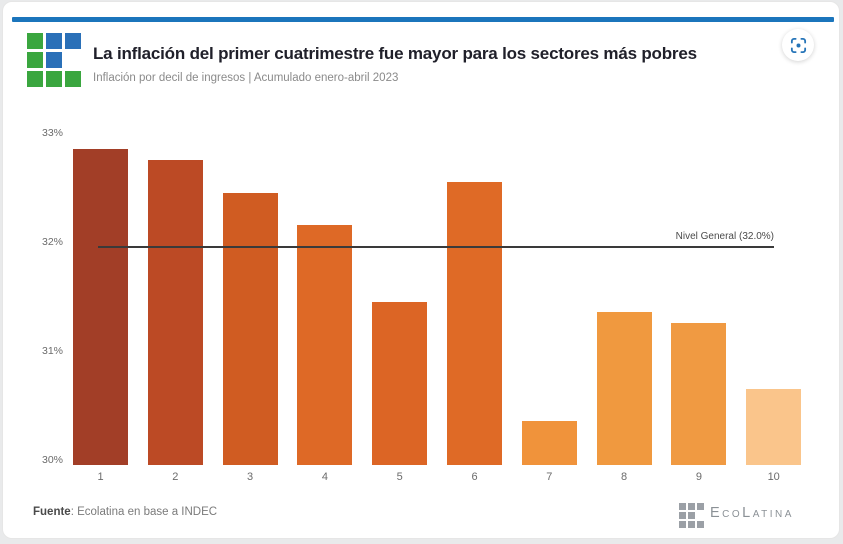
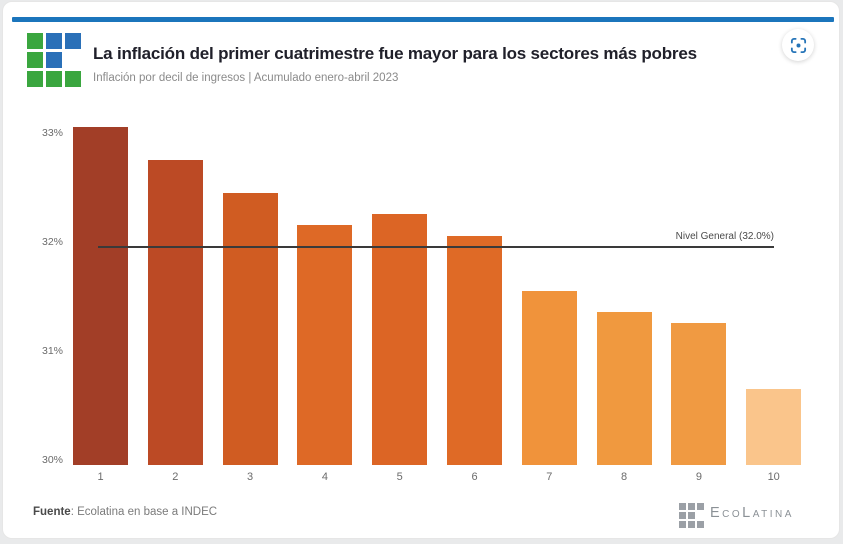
1: 32.9% -> 33.1%
5: 31.5% -> 32.3%
6: 32.6% -> 32.1%
7: 30.4% -> 31.6%
